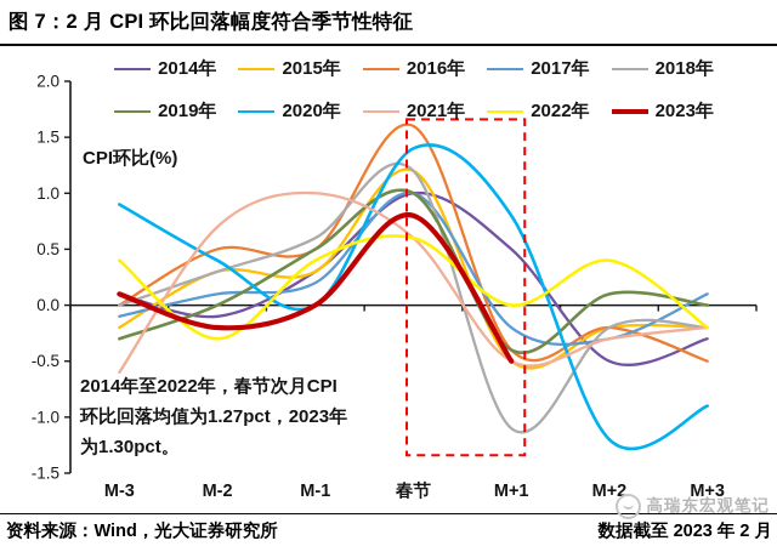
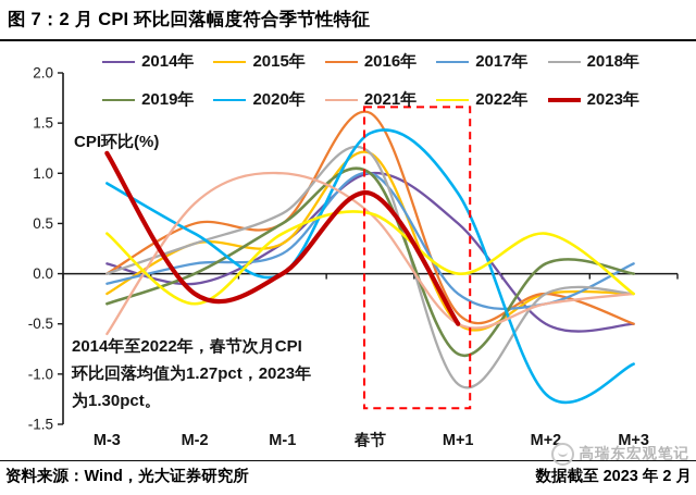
2023年/M-3: 0.1 -> 1.2
2019年/M+1: -0.4 -> -0.8
2014年/M+3: -0.3 -> -0.5
